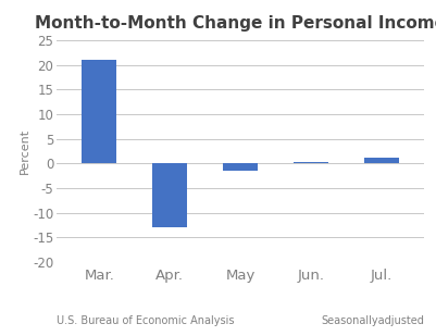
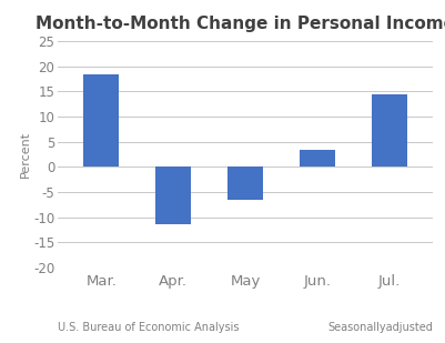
Mar.: 21.0 -> 18.5
Apr.: -13.0 -> -11.5
May: -1.5 -> -6.5
Jun.: 0.4 -> 3.5
Jul.: 1.2 -> 14.5
